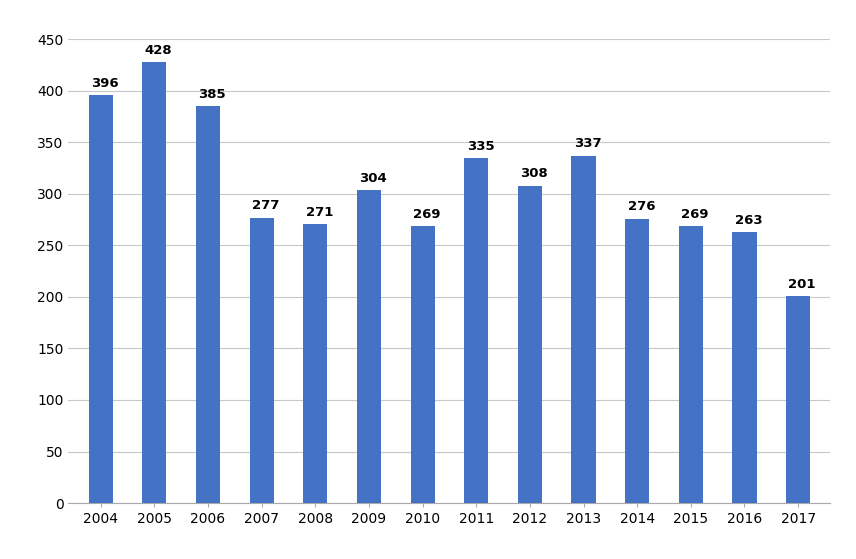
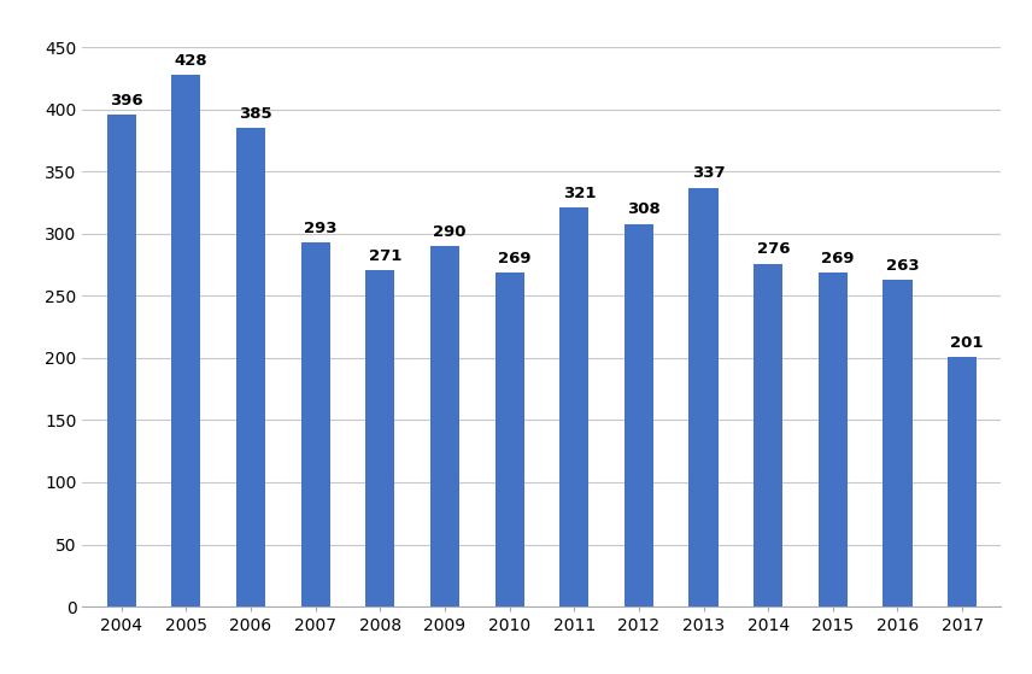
2007: 277 -> 293
2009: 304 -> 290
2011: 335 -> 321
